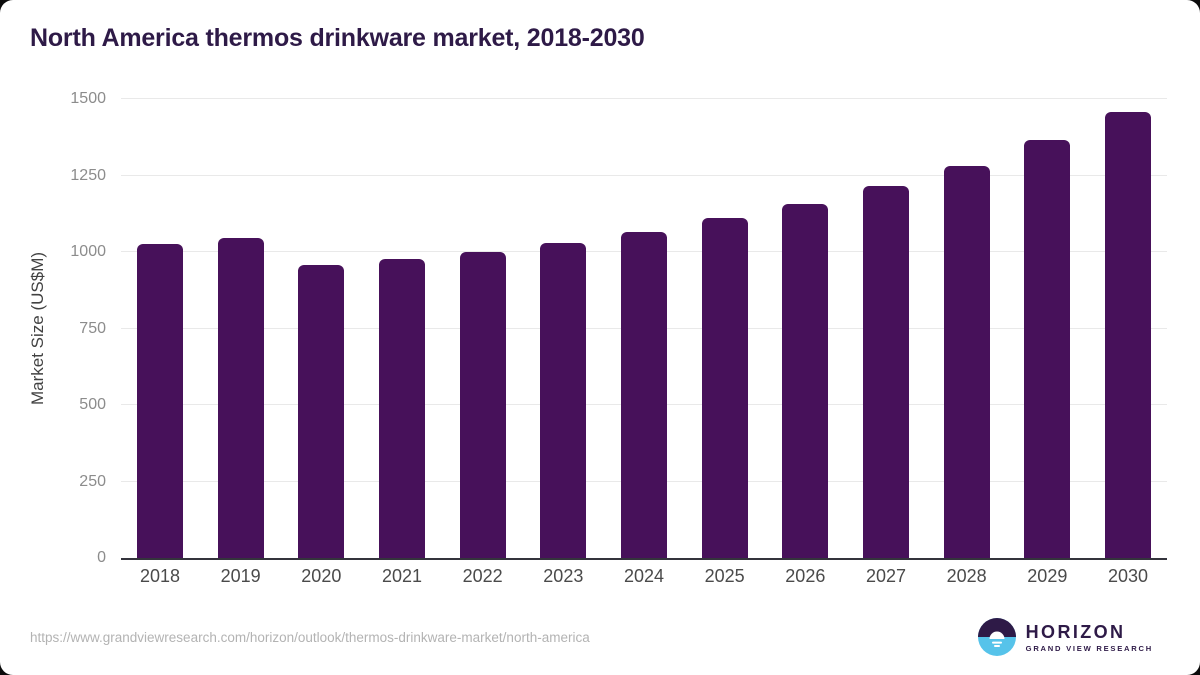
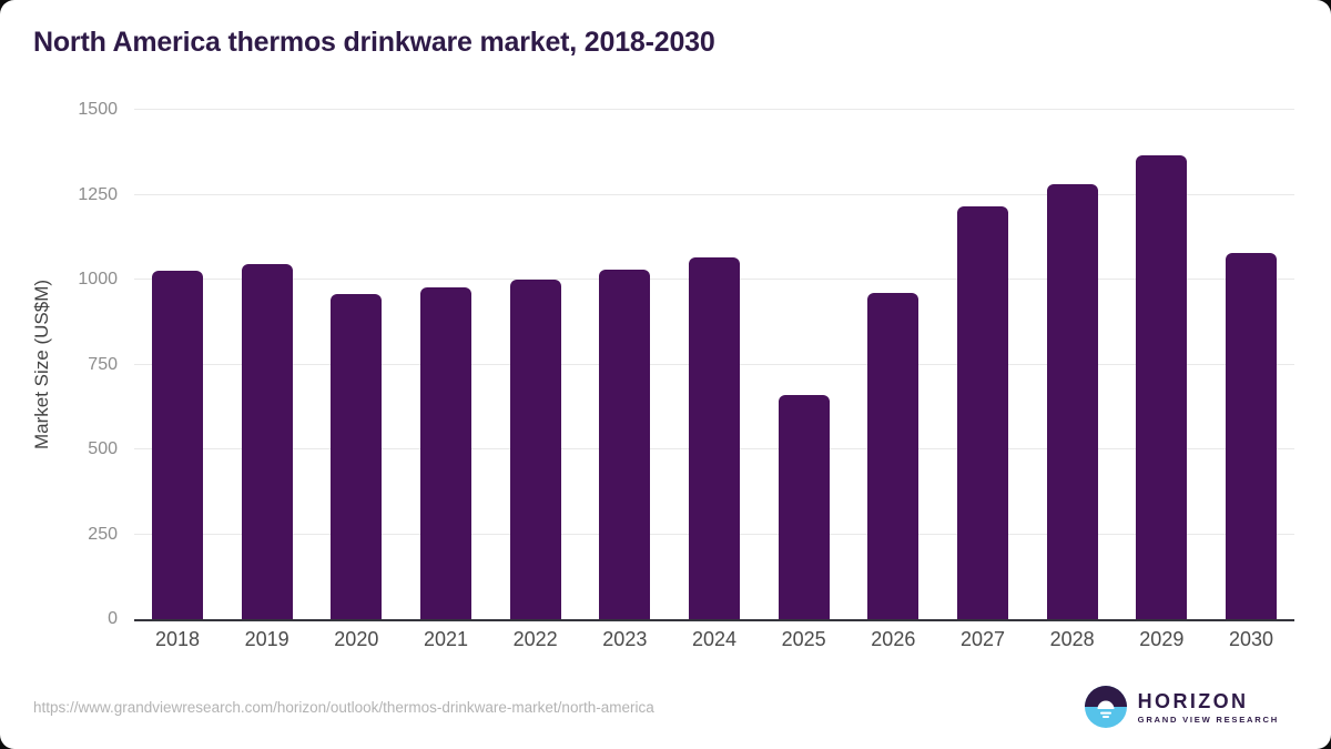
2025: 1110 -> 660
2026: 1160 -> 960
2030: 1460 -> 1080
